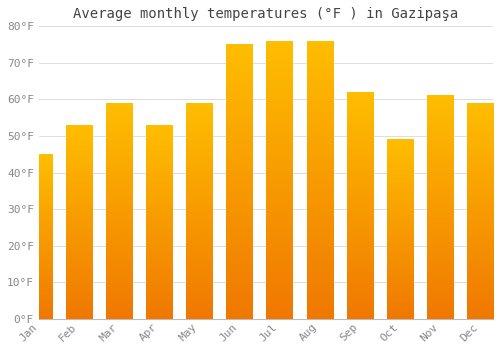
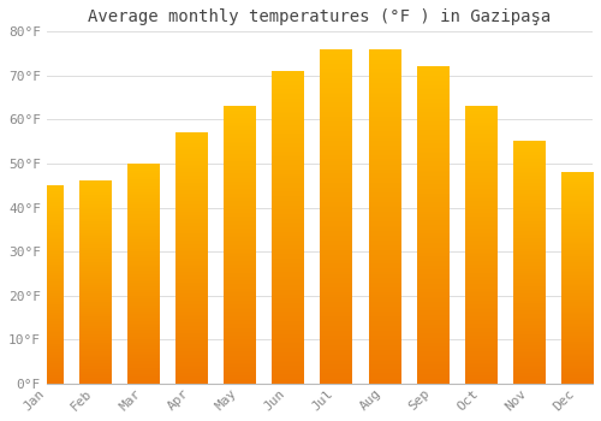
Feb: 53°F -> 46°F
Mar: 59°F -> 50°F
Apr: 53°F -> 57°F
May: 59°F -> 63°F
Jun: 75°F -> 71°F
Sep: 62°F -> 72°F
Oct: 49°F -> 63°F
Nov: 61°F -> 55°F
Dec: 59°F -> 48°F
